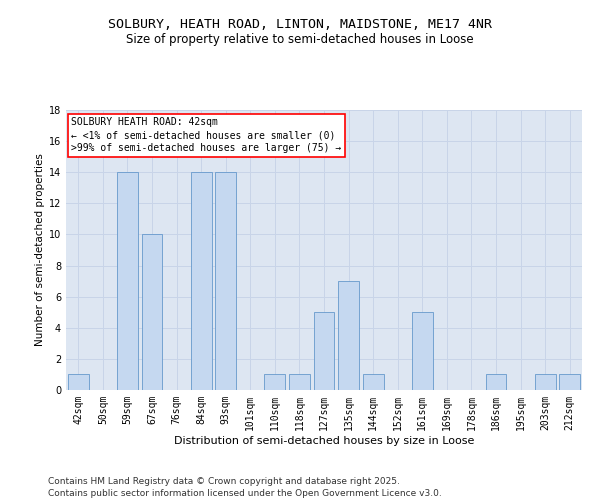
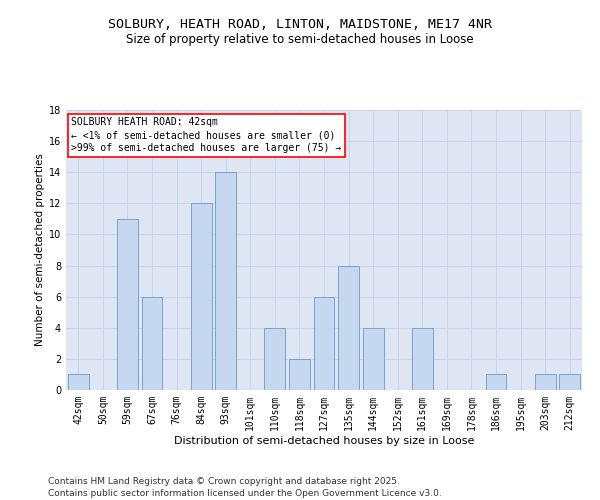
59sqm: 14 -> 11
67sqm: 10 -> 6
84sqm: 14 -> 12
110sqm: 1 -> 4
118sqm: 1 -> 2
127sqm: 5 -> 6
135sqm: 7 -> 8
144sqm: 1 -> 4
161sqm: 5 -> 4
